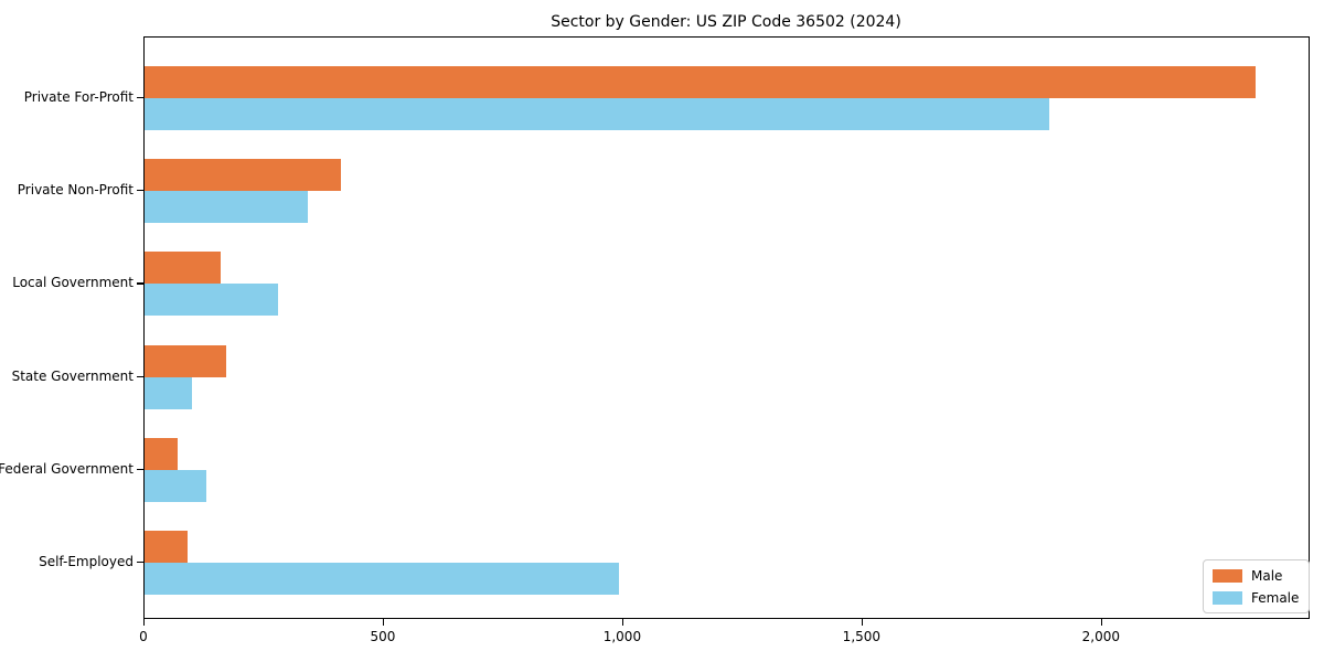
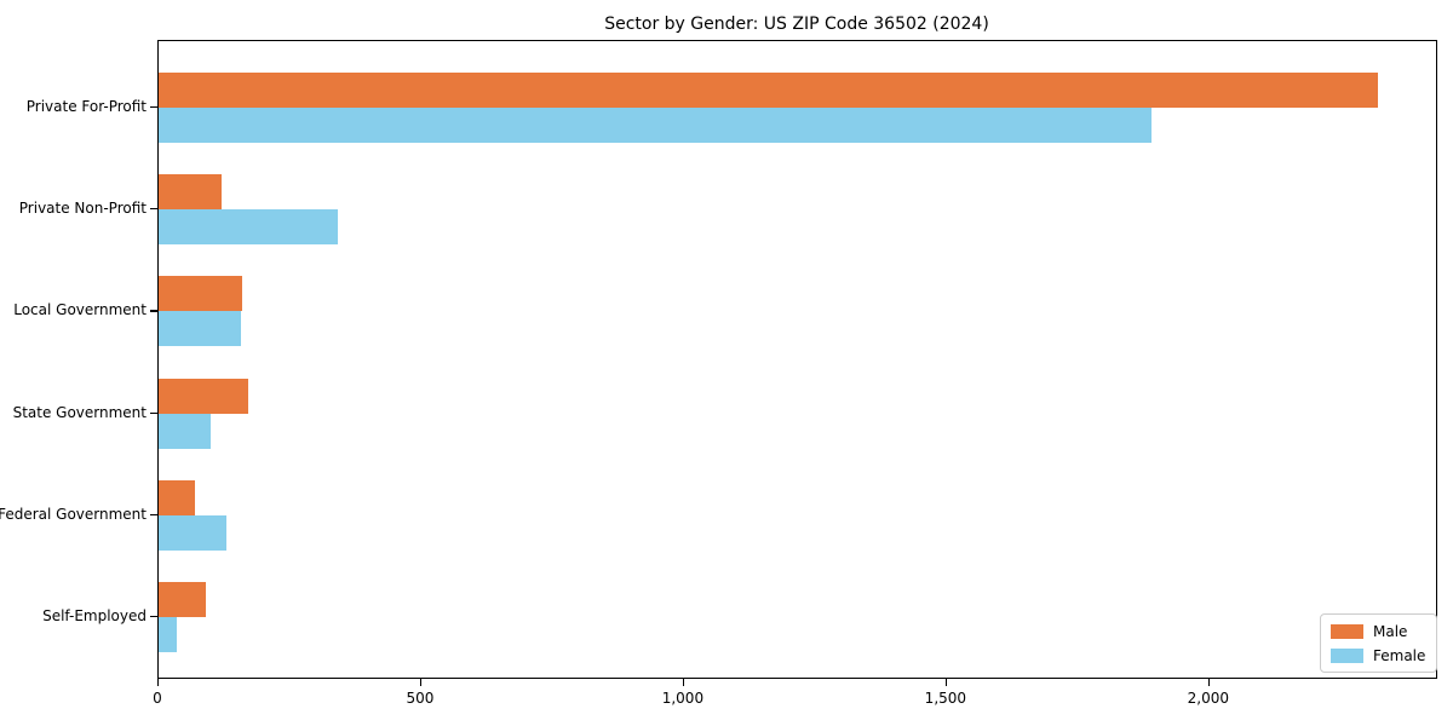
Male/Private Non-Profit: 410 -> 120
Female/Local Government: 280 -> 160
Female/Self-Employed: 990 -> 30
